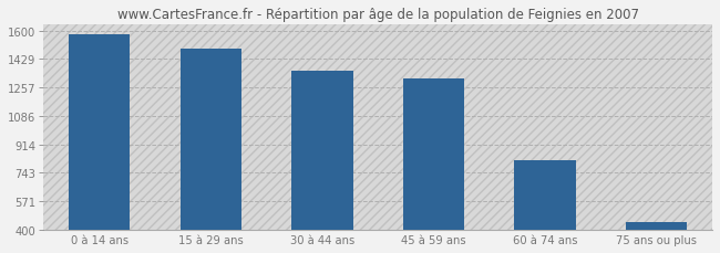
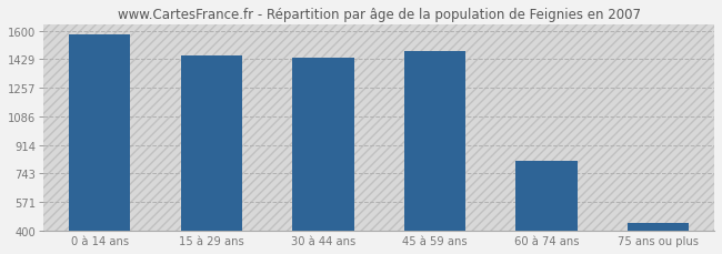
15 à 29 ans: 1490 -> 1450
30 à 44 ans: 1360 -> 1440
45 à 59 ans: 1310 -> 1480
